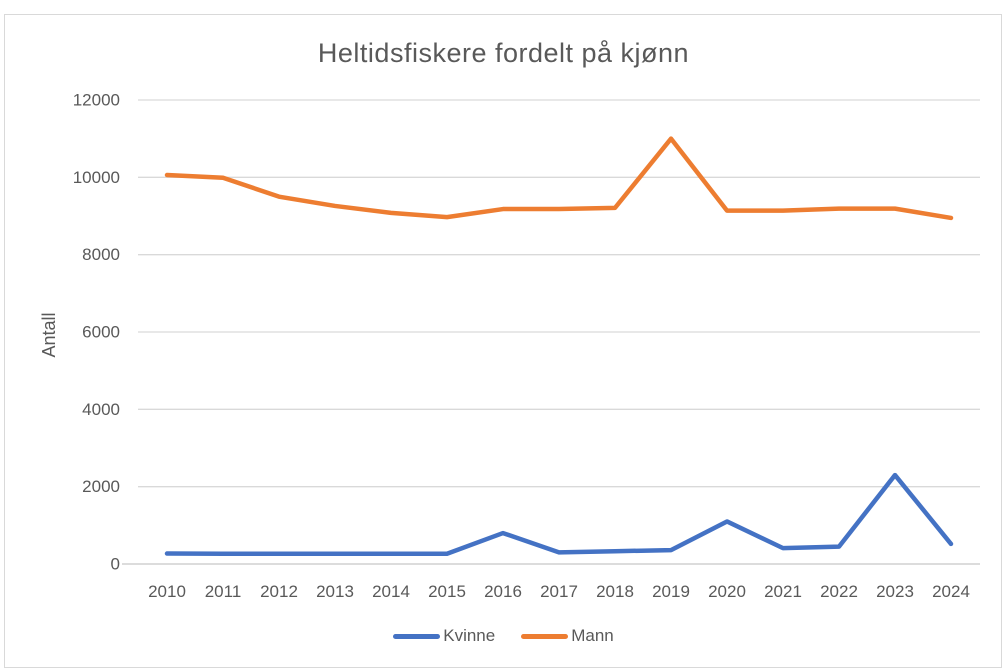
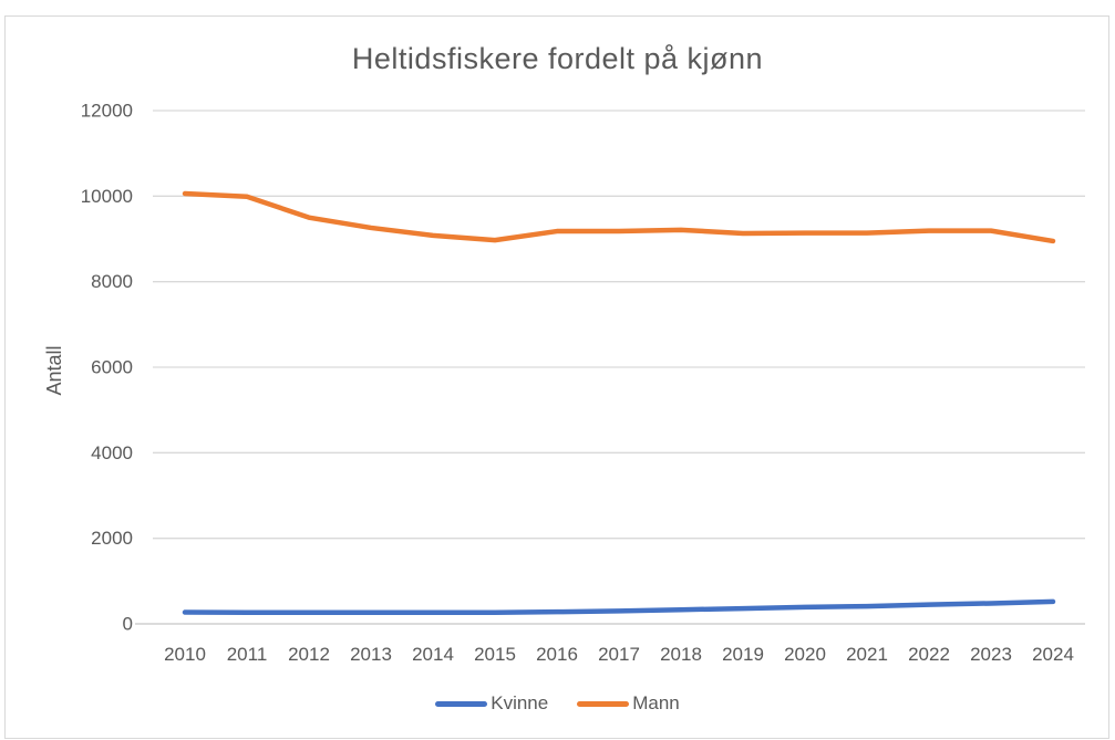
Kvinne/2016: 800 -> 300
Mann/2019: 11000 -> 9100
Kvinne/2020: 1100 -> 400
Kvinne/2023: 2300 -> 500
